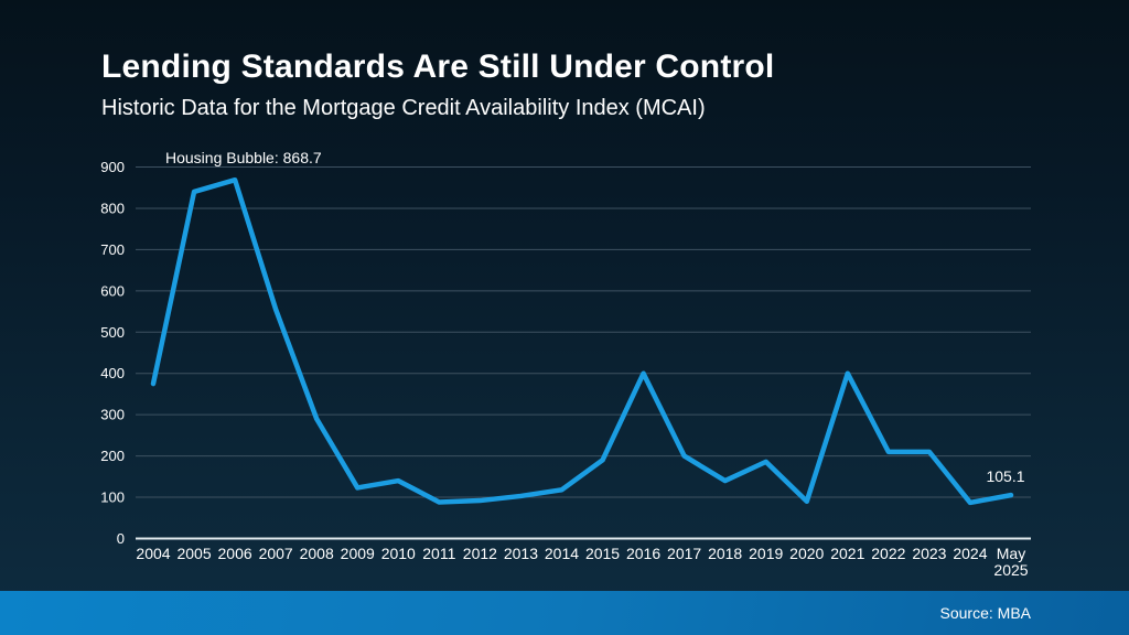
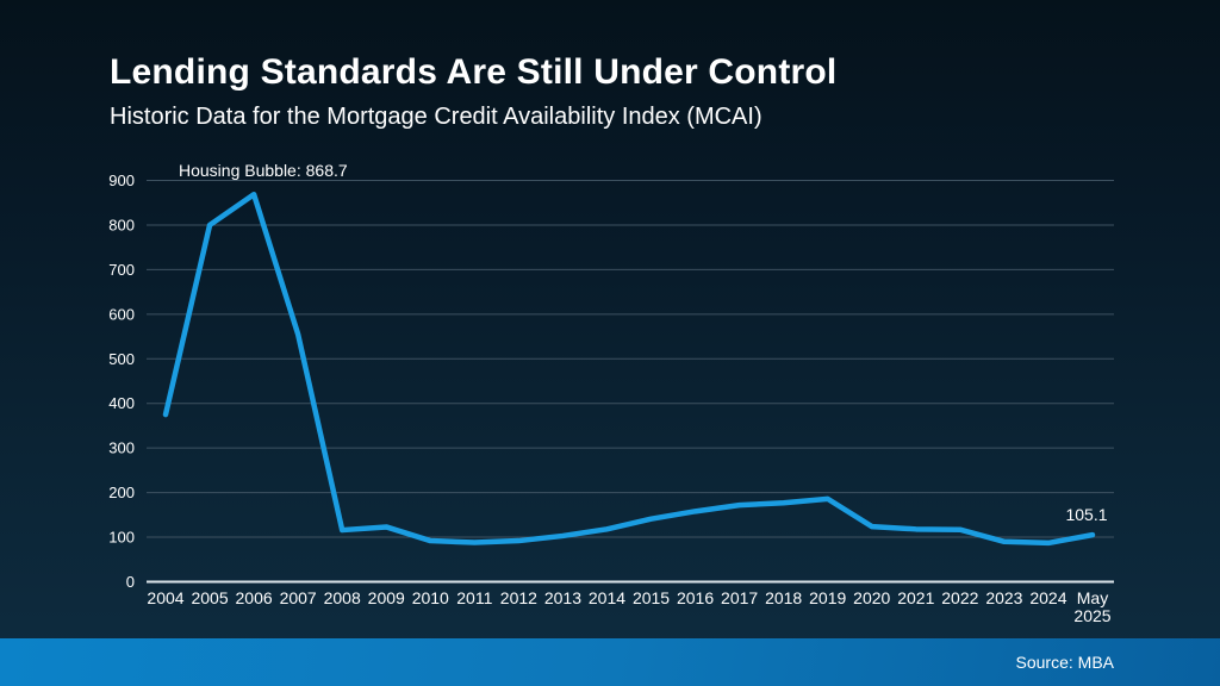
2005: 840 -> 800
2008: 290 -> 120
2010: 140 -> 90
2015: 190 -> 140
2016: 400 -> 160
2017: 200 -> 170
2018: 140 -> 180
2020: 90 -> 120
2021: 400 -> 120
2022: 210 -> 120
2023: 210 -> 90
